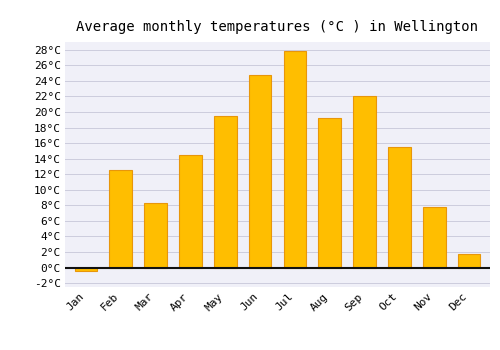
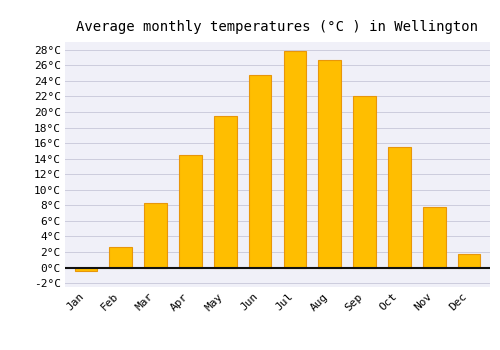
Feb: 12.6°C -> 2.6°C
Aug: 19.2°C -> 26.7°C
